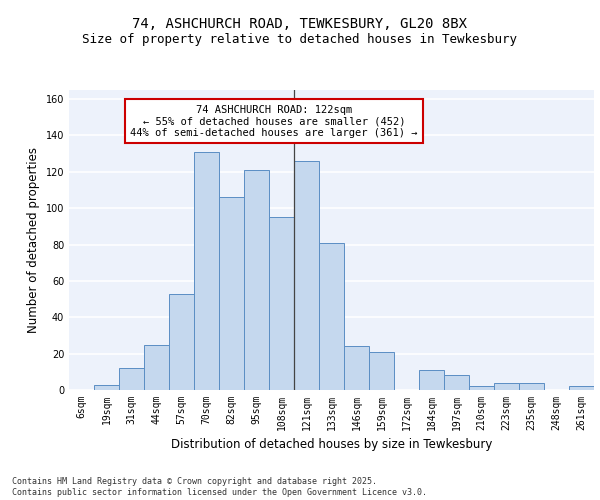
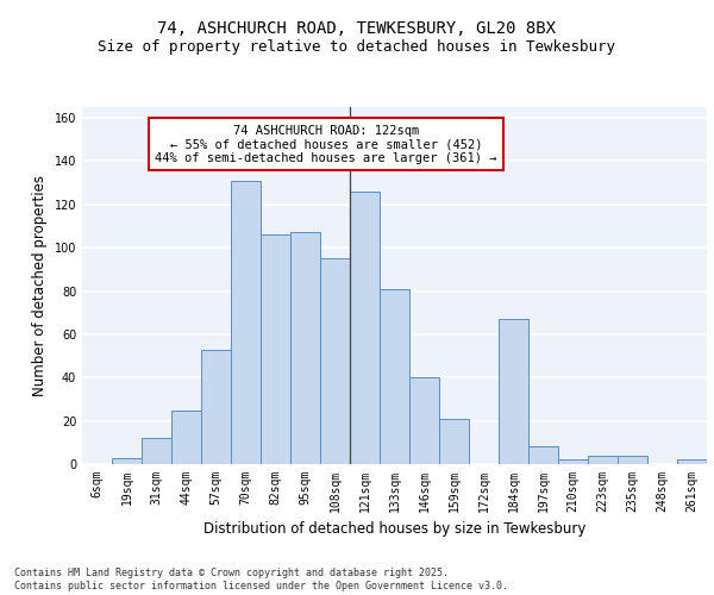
95sqm: 121 -> 107
146sqm: 24 -> 40
184sqm: 11 -> 67
